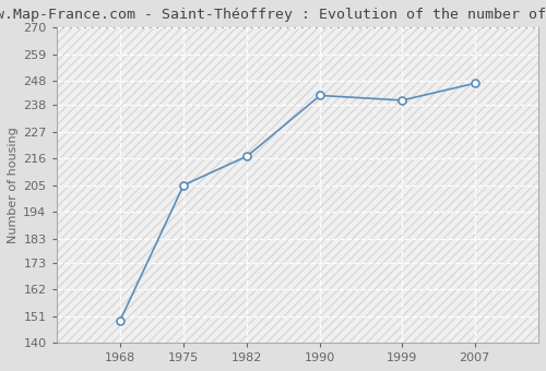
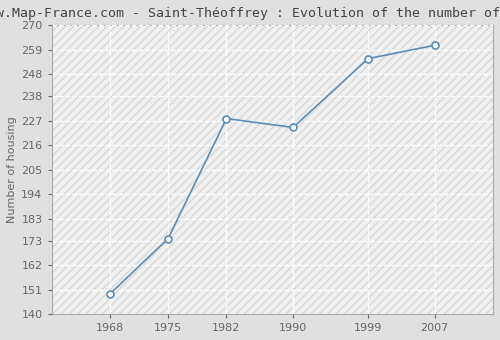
1975: 205 -> 174
1982: 217 -> 228
1990: 242 -> 224
1999: 240 -> 255
2007: 247 -> 261
